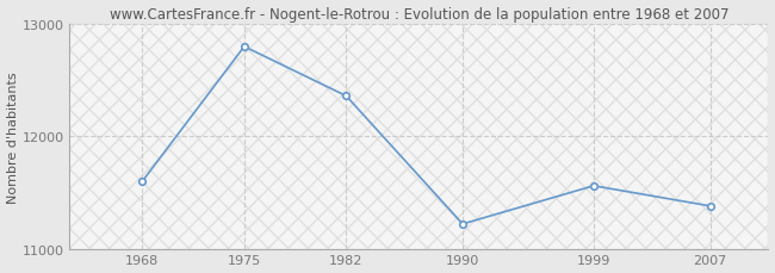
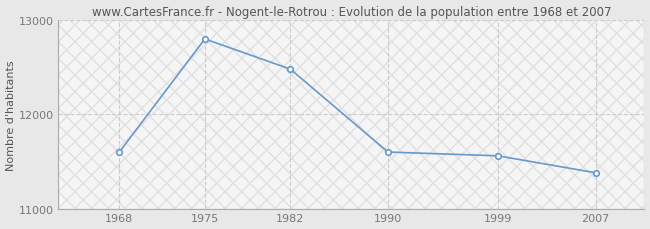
1982: 12360 -> 12480
1990: 11220 -> 11600
